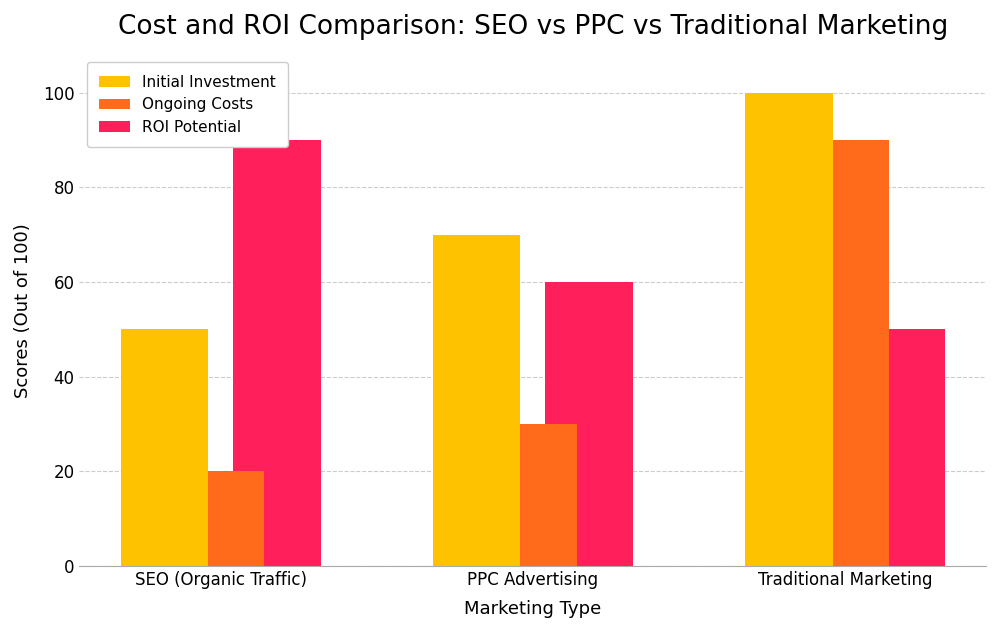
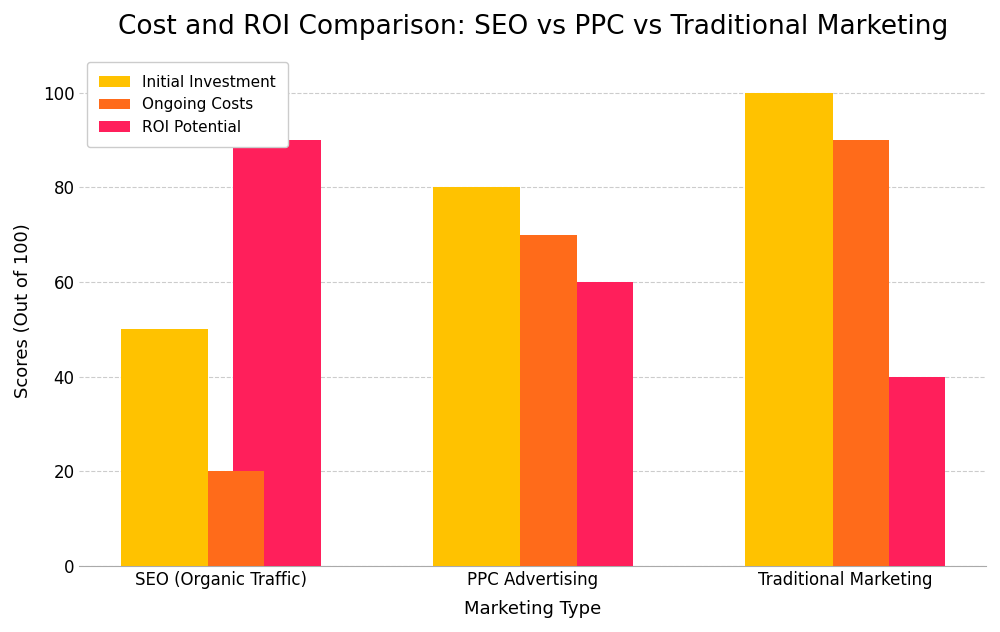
Initial Investment/PPC Advertising: 70 -> 80
Ongoing Costs/PPC Advertising: 30 -> 70
ROI Potential/Traditional Marketing: 50 -> 40
